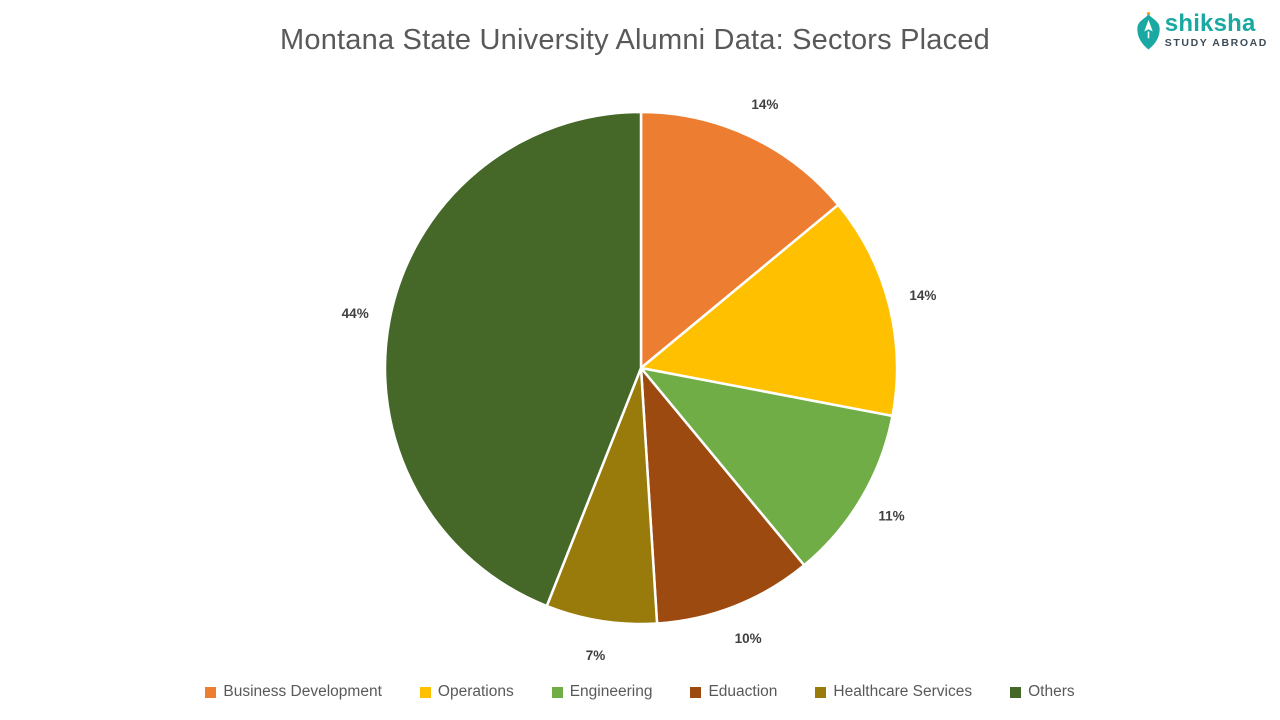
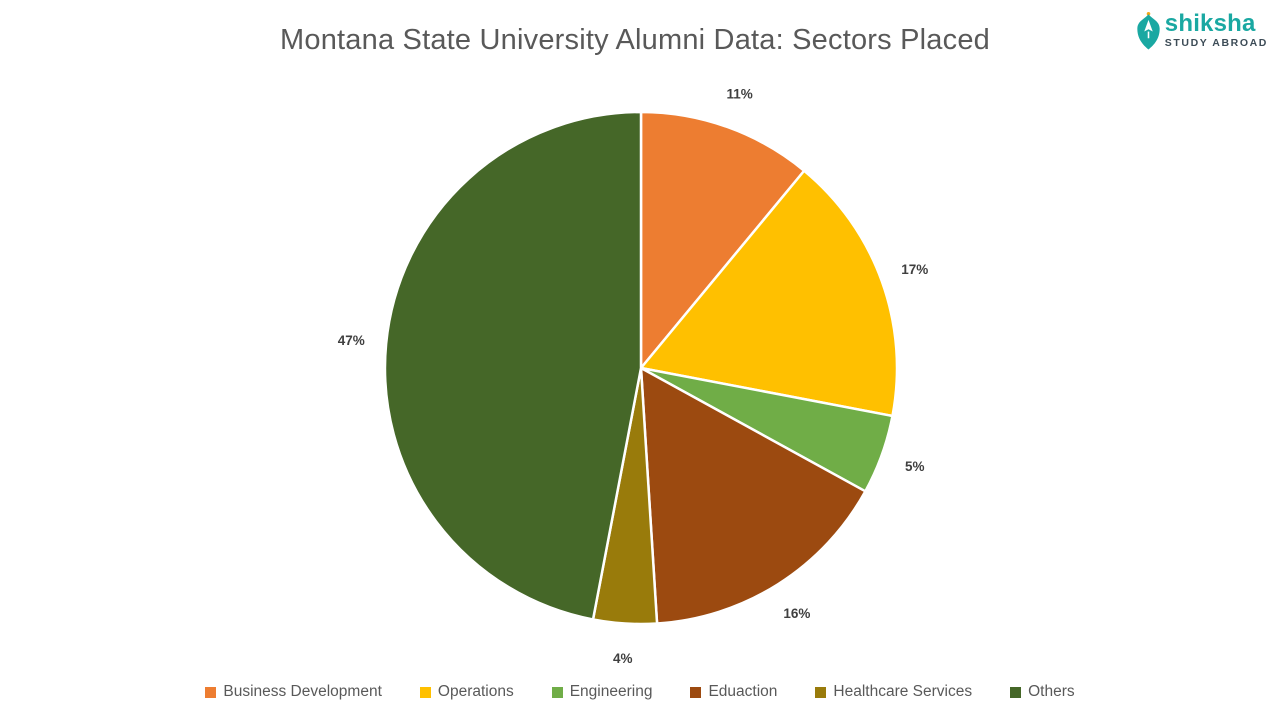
Business Development: 14% -> 11%
Operations: 14% -> 17%
Engineering: 11% -> 5%
Eduaction: 10% -> 16%
Healthcare Services: 7% -> 4%
Others: 44% -> 47%
